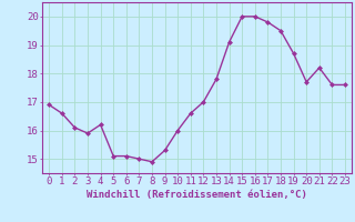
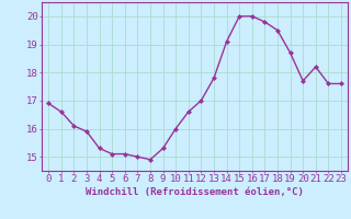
4: 16.2 -> 15.3
